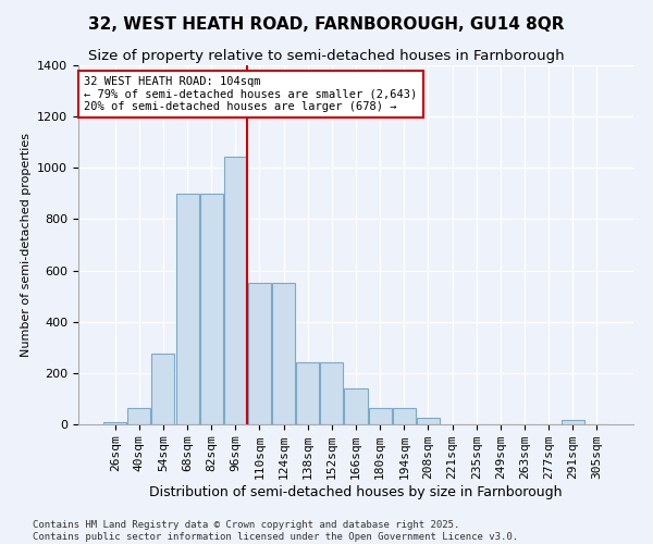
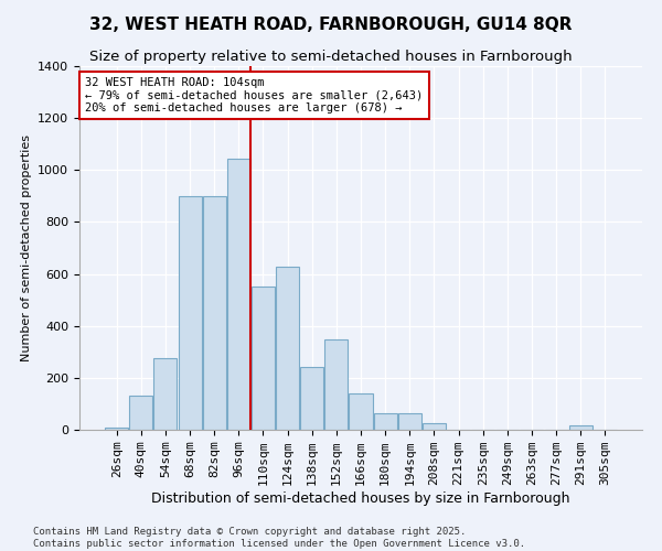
40sqm: 65 -> 130
124sqm: 550 -> 630
152sqm: 240 -> 350
